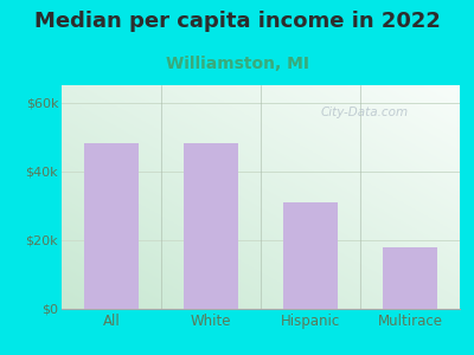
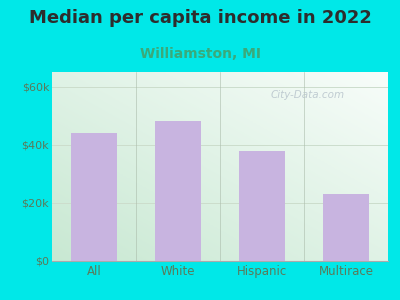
All: $48k -> $44k
Hispanic: $31k -> $38k
Multirace: $18k -> $23k
